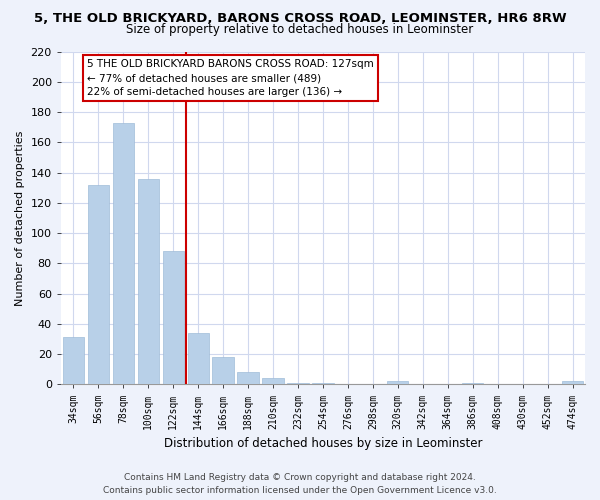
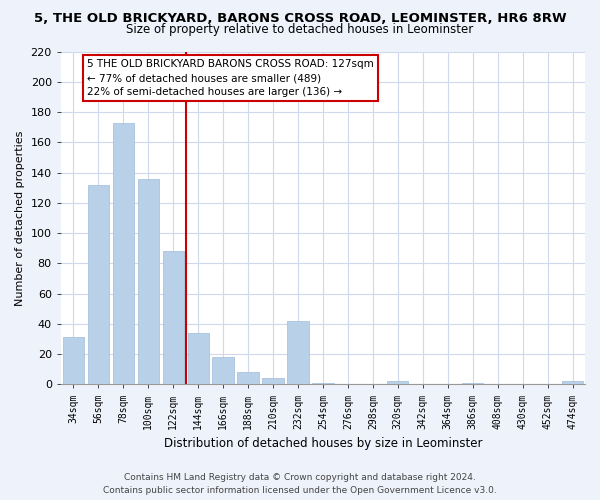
232sqm: 1 -> 42
